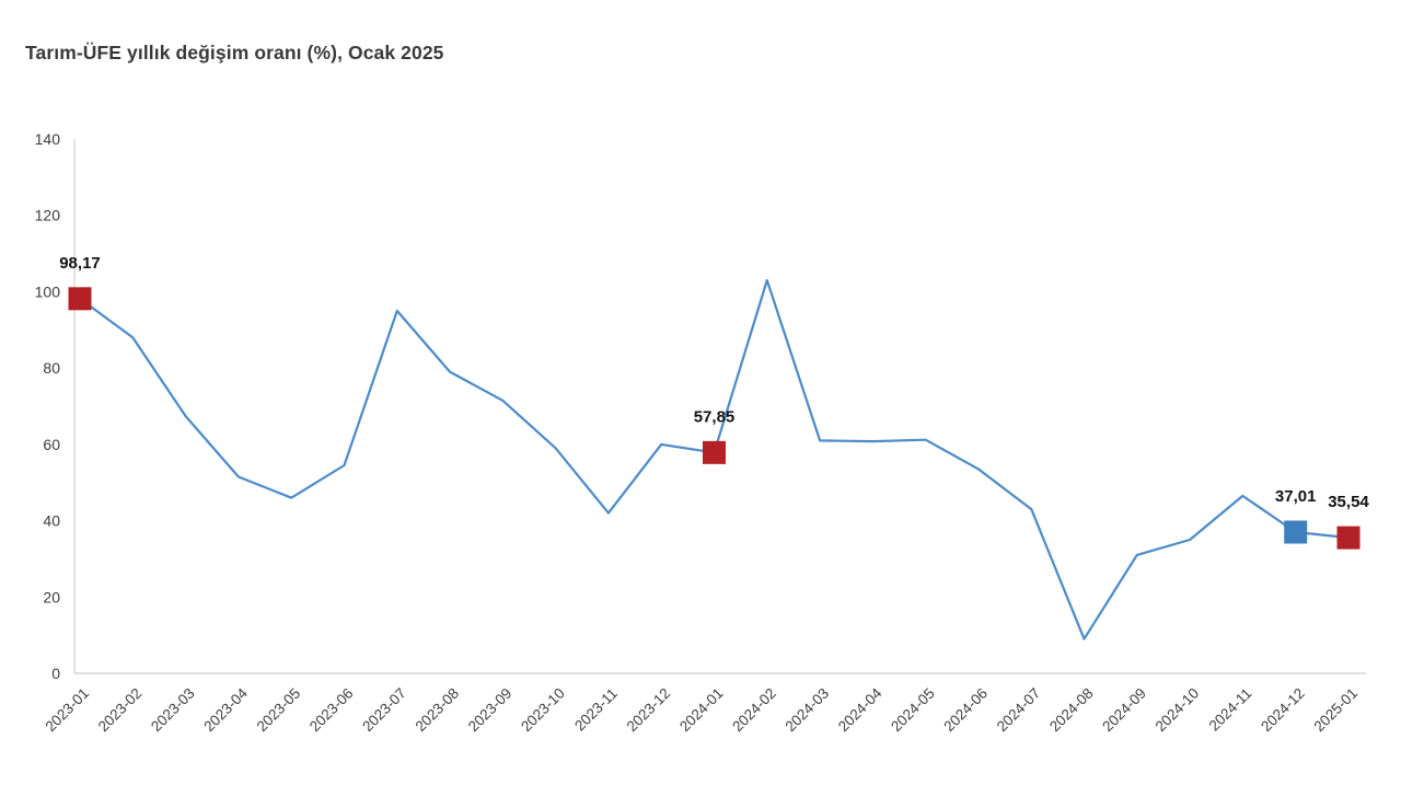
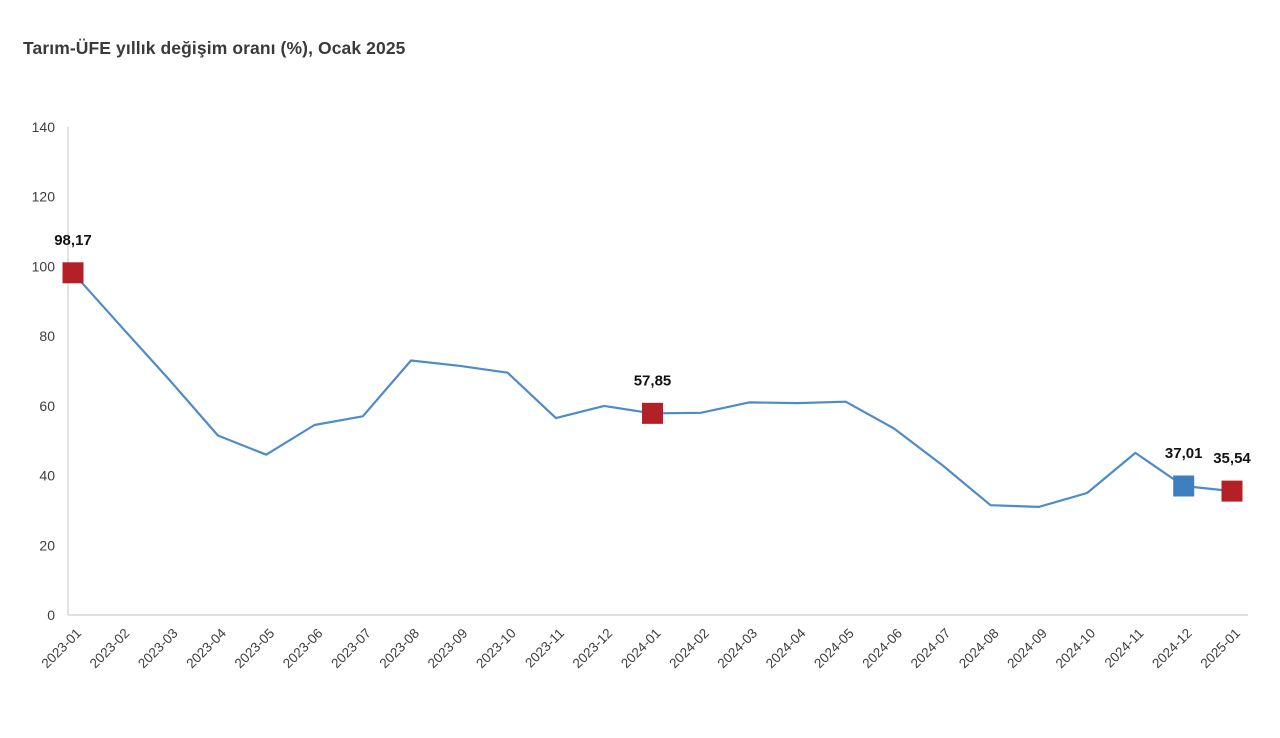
2023-02: 88 -> 83
2023-07: 95 -> 57
2023-08: 79 -> 73
2023-10: 59 -> 70
2023-11: 42 -> 56
2024-02: 103 -> 58
2024-08: 9 -> 32
